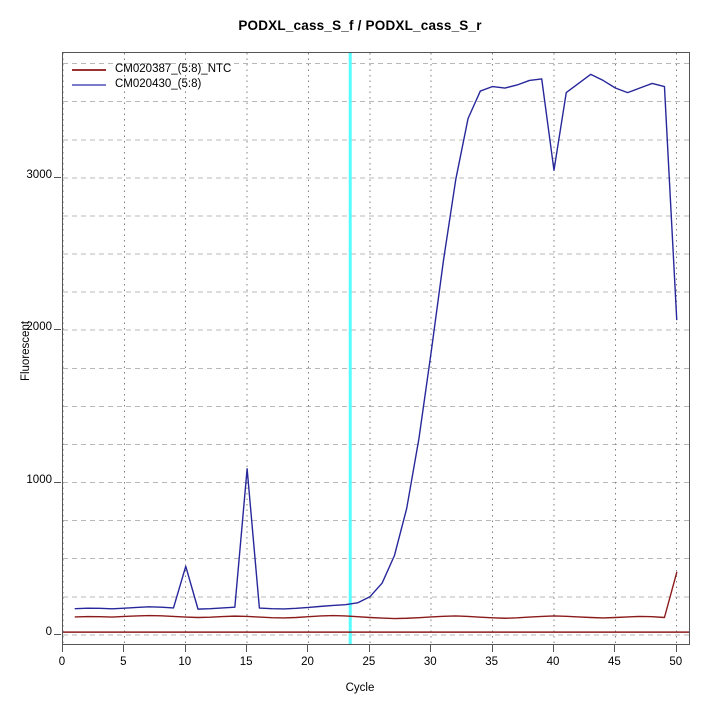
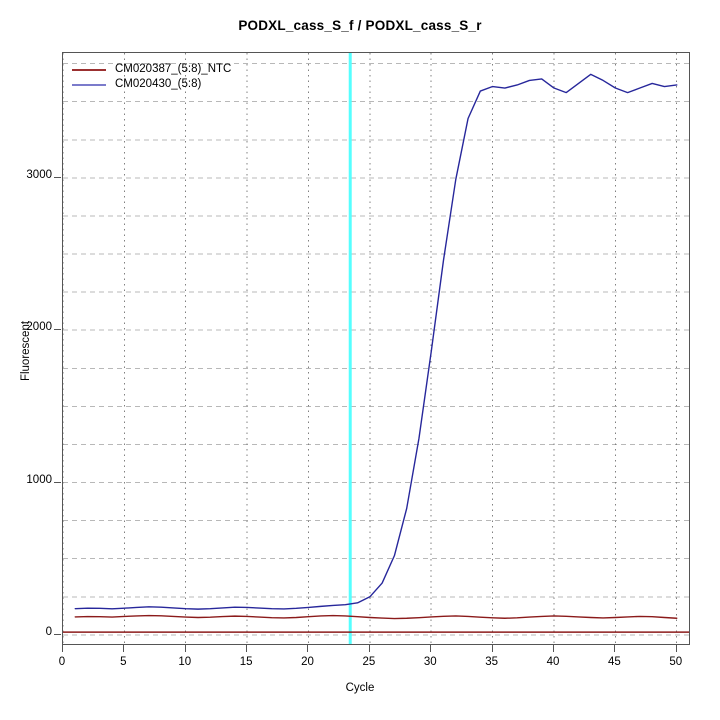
CM020430_(5:8)/10: 450 -> 170
CM020430_(5:8)/15: 1090 -> 180
CM020430_(5:8)/40: 3050 -> 3590
CM020387_(5:8)_NTC/50: 410 -> 110
CM020430_(5:8)/50: 2070 -> 3610
